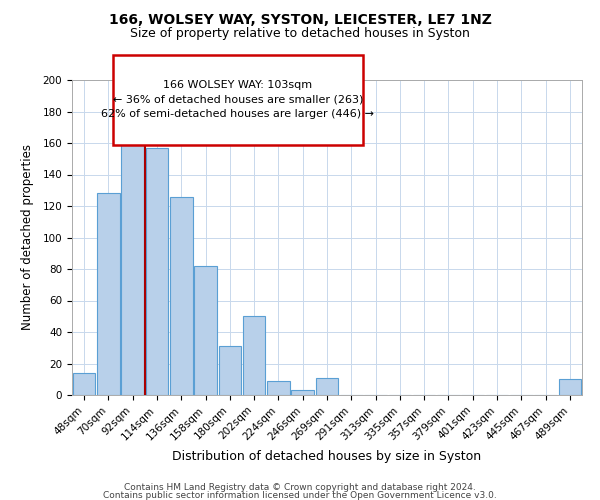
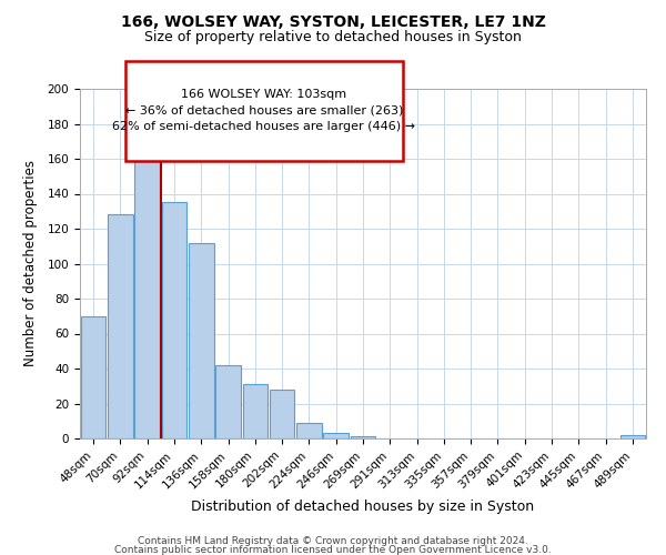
48sqm: 14 -> 70
114sqm: 157 -> 135
136sqm: 126 -> 112
158sqm: 82 -> 42
202sqm: 50 -> 28
269sqm: 11 -> 1
489sqm: 10 -> 2
